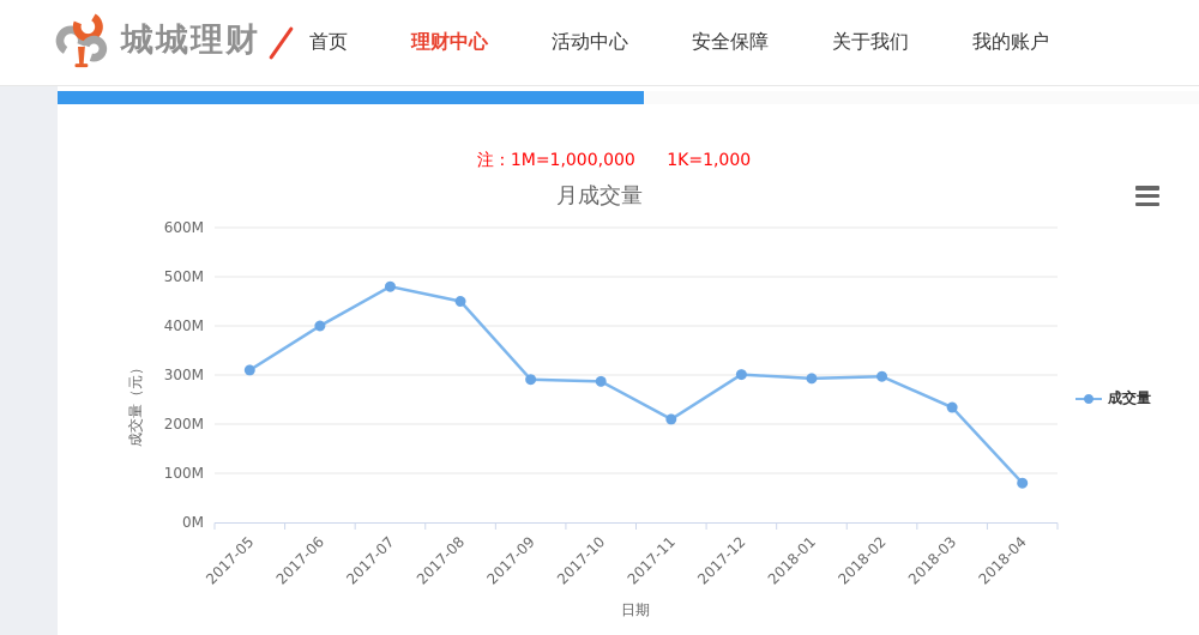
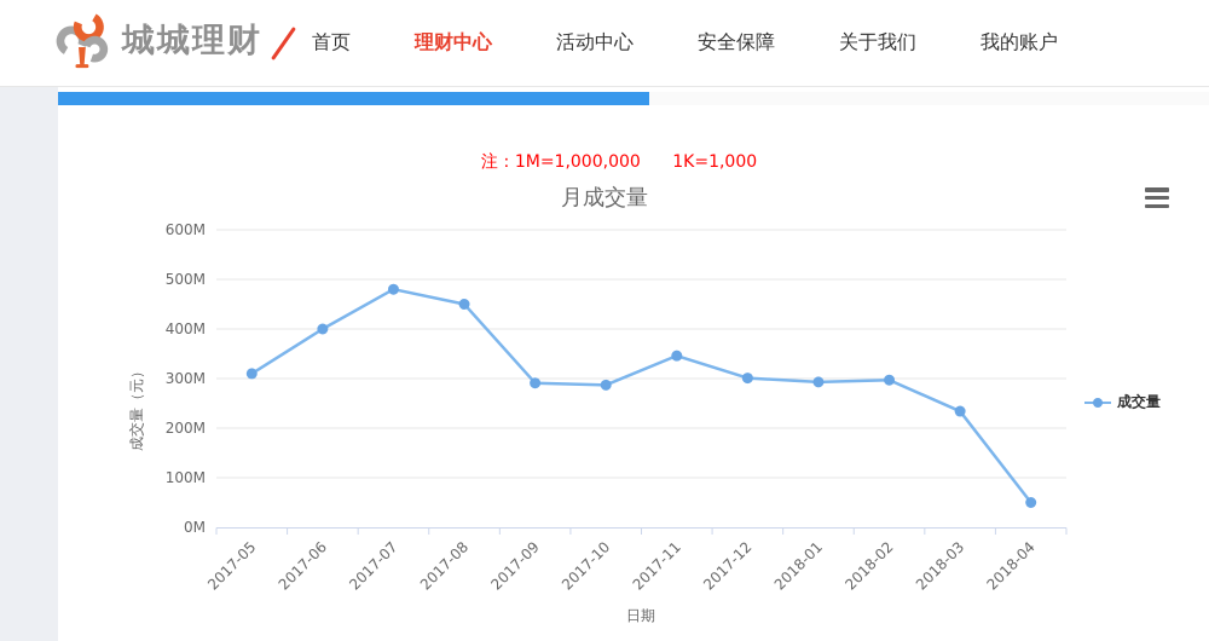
2017-11: 210M -> 350M
2018-04: 80M -> 50M
